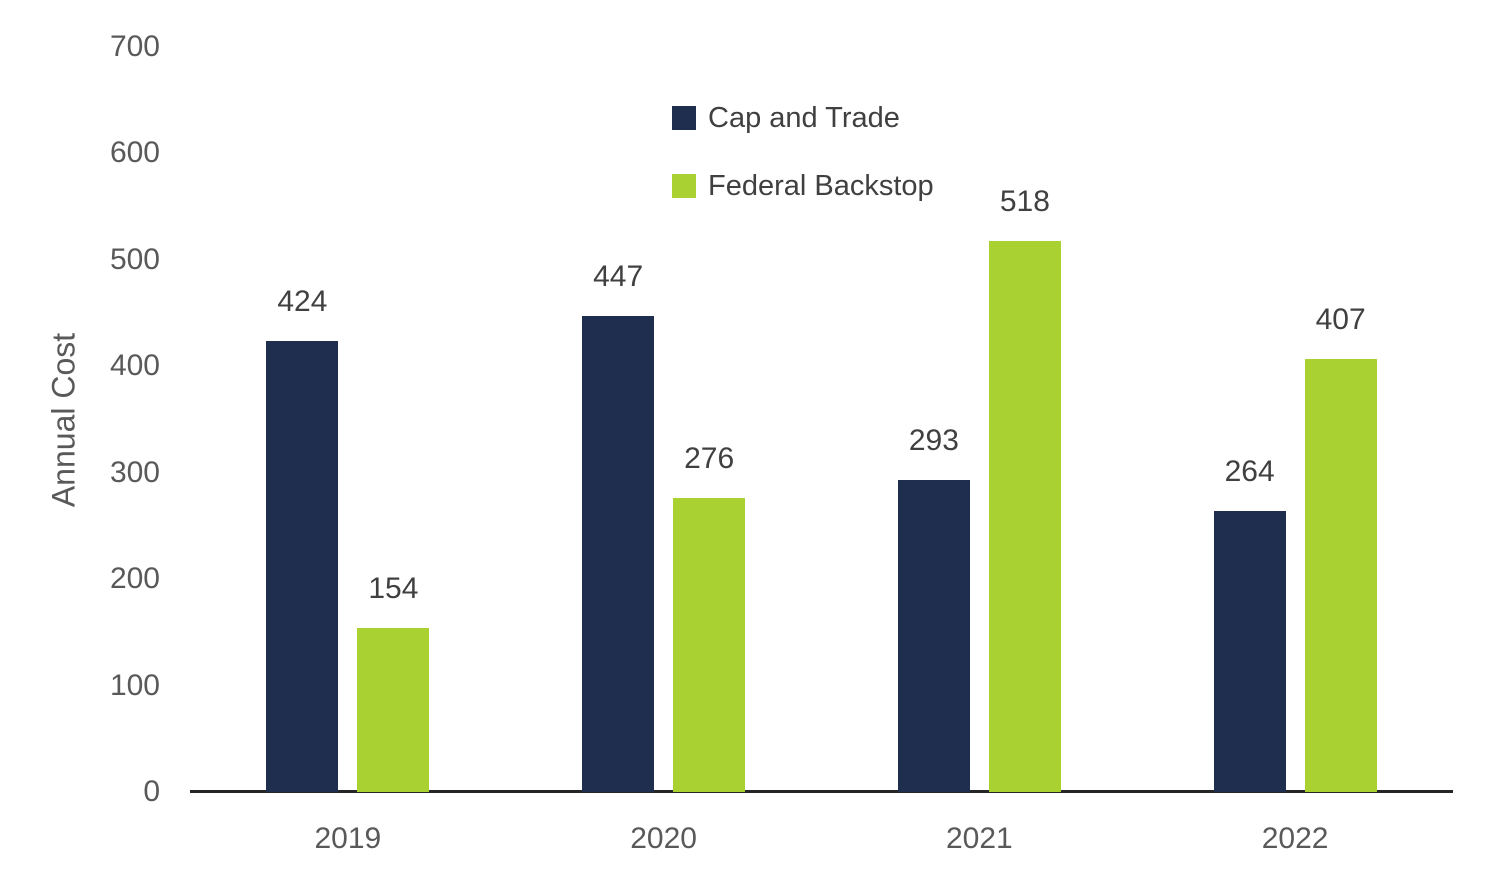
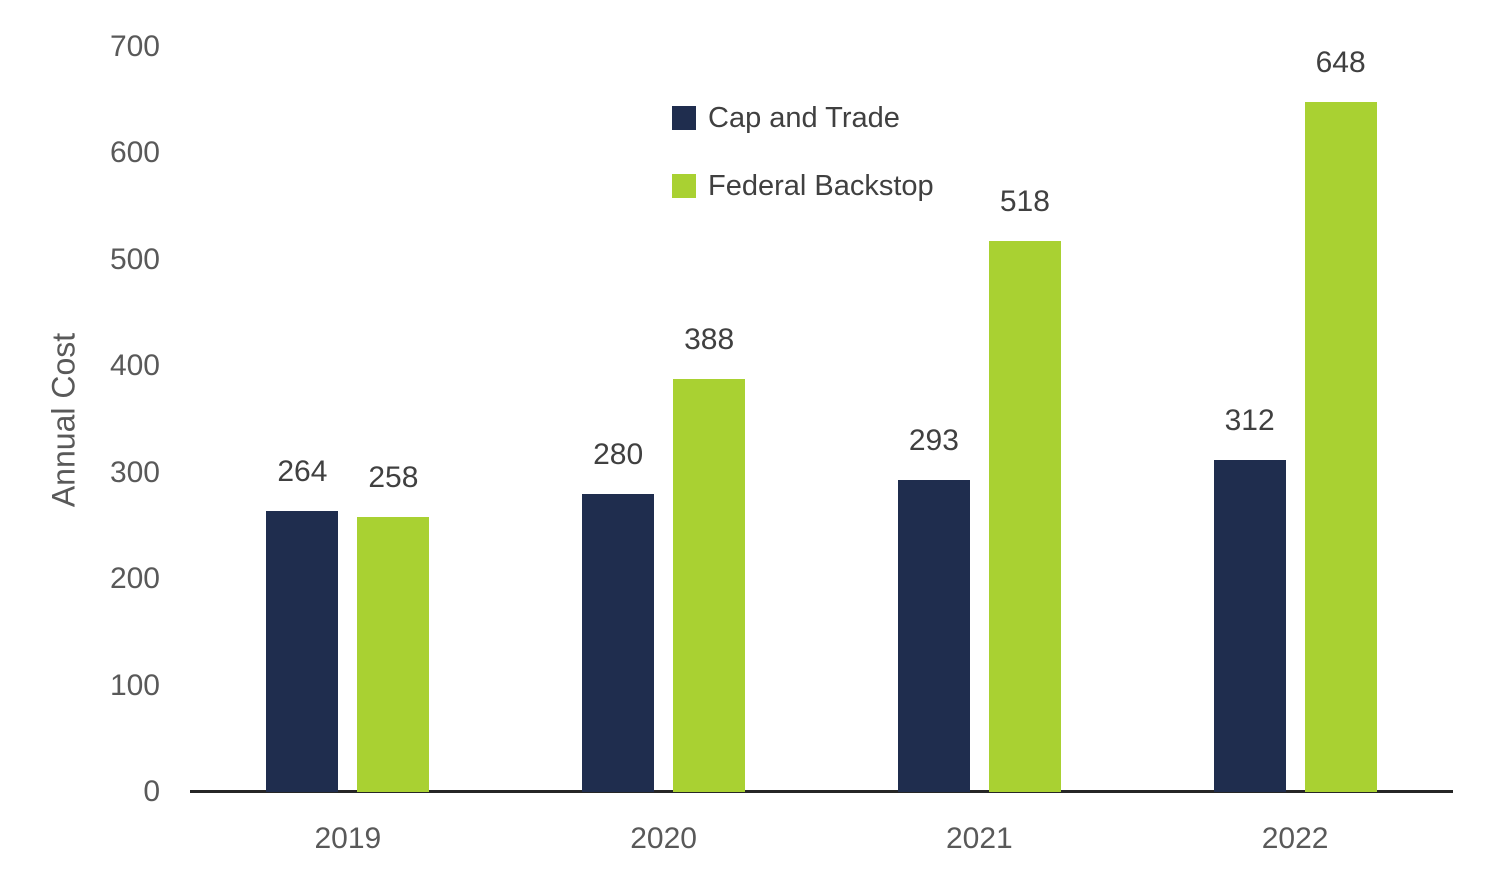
Cap and Trade/2019: 424 -> 264
Federal Backstop/2019: 154 -> 258
Cap and Trade/2020: 447 -> 280
Federal Backstop/2020: 276 -> 388
Cap and Trade/2022: 264 -> 312
Federal Backstop/2022: 407 -> 648
